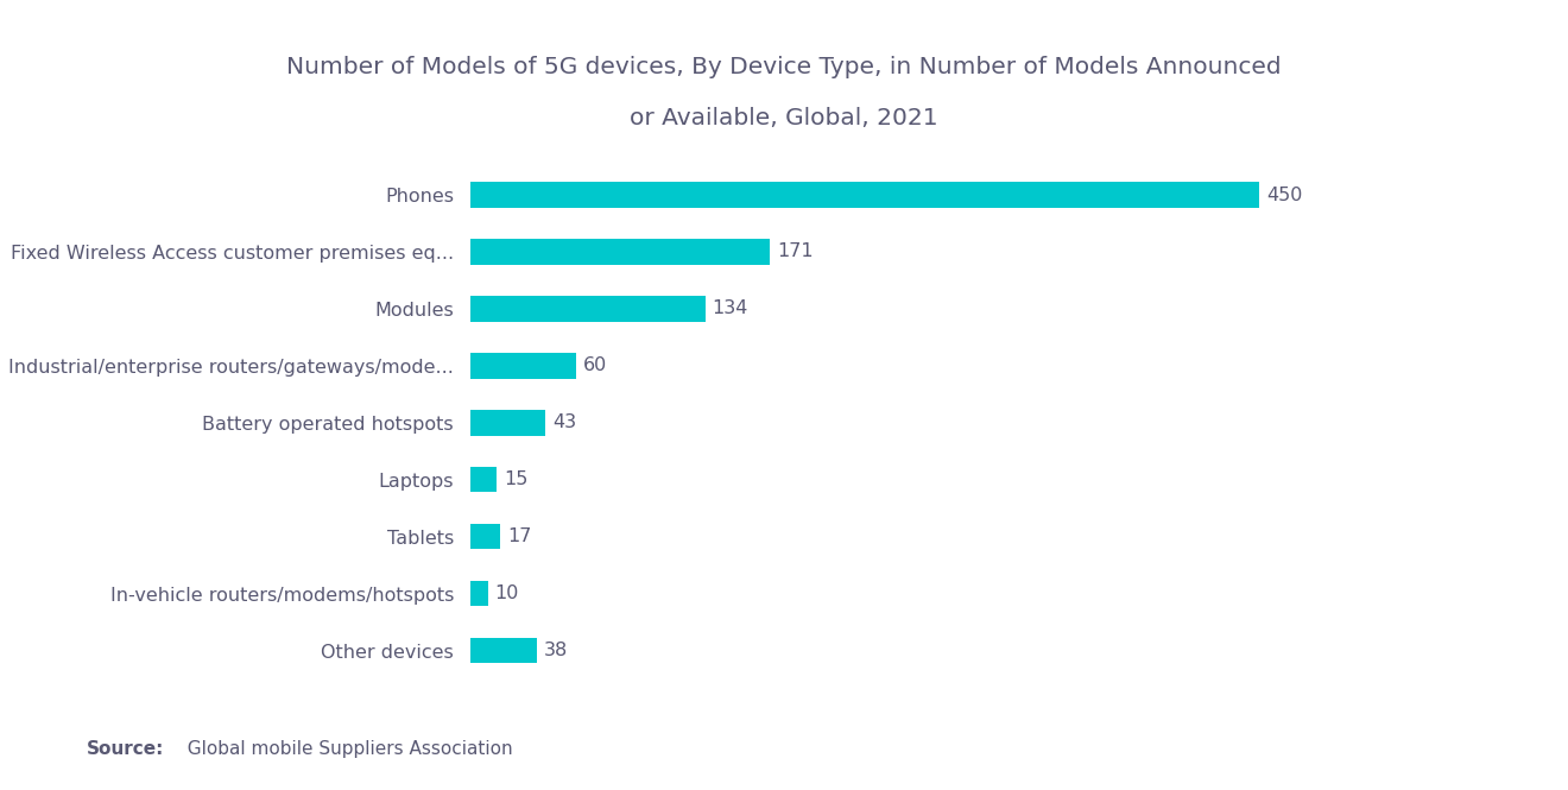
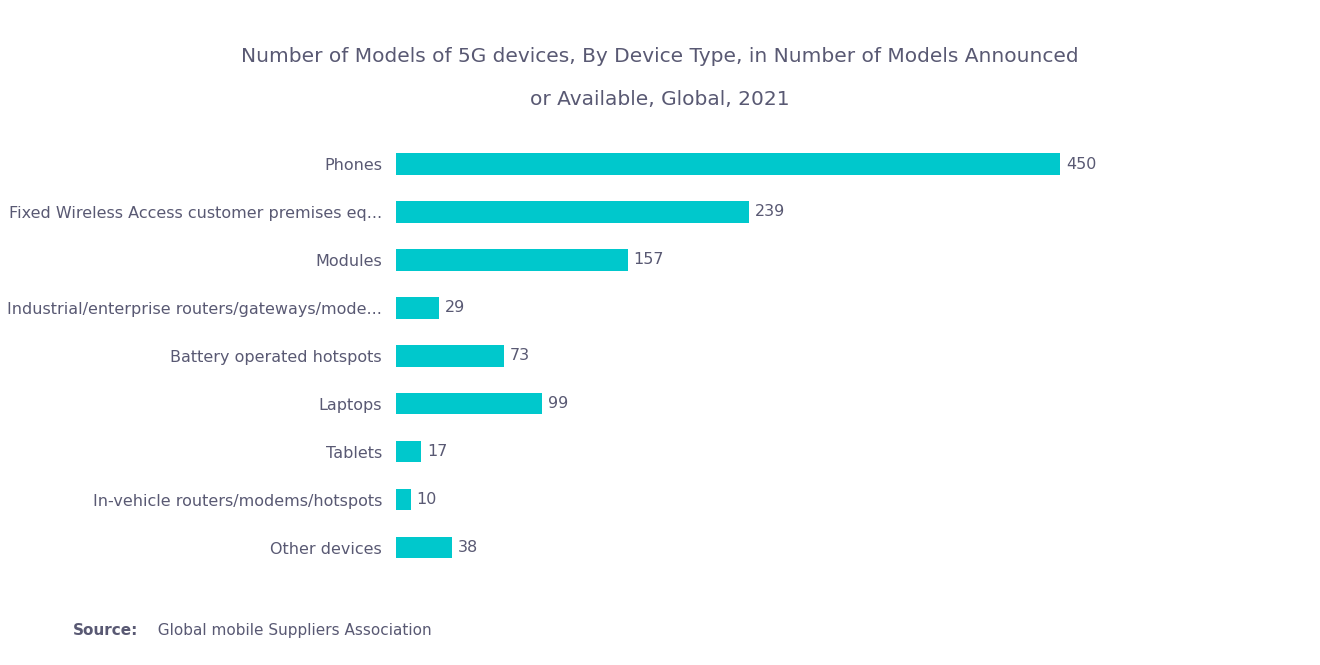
Fixed Wireless Access customer premises eq...: 171 -> 239
Modules: 134 -> 157
Industrial/enterprise routers/gateways/mode...: 60 -> 29
Battery operated hotspots: 43 -> 73
Laptops: 15 -> 99
